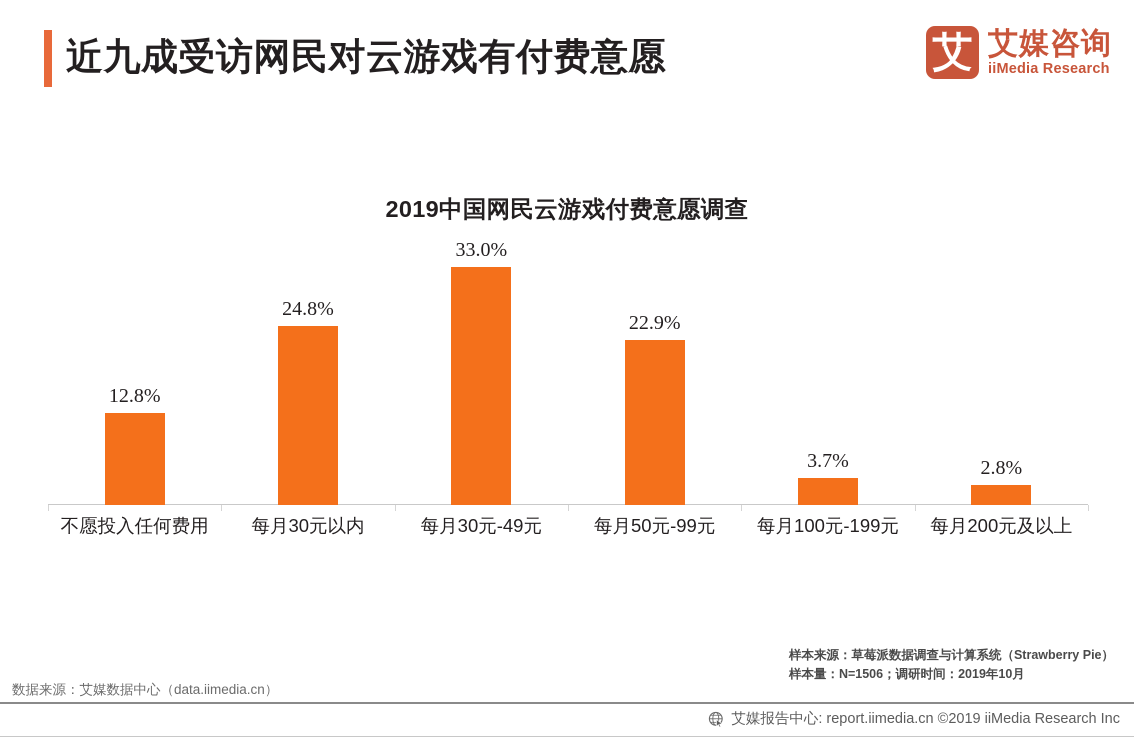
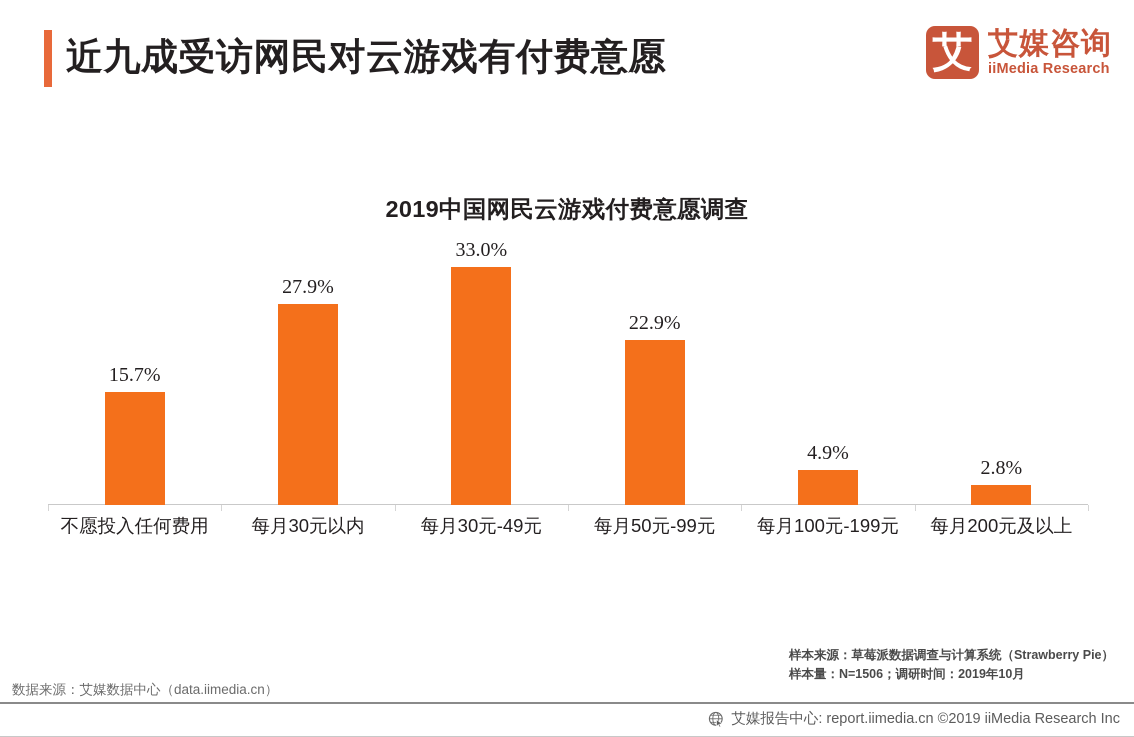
不愿投入任何费用: 12.8% -> 15.7%
每月30元以内: 24.8% -> 27.9%
每月100元-199元: 3.7% -> 4.9%
